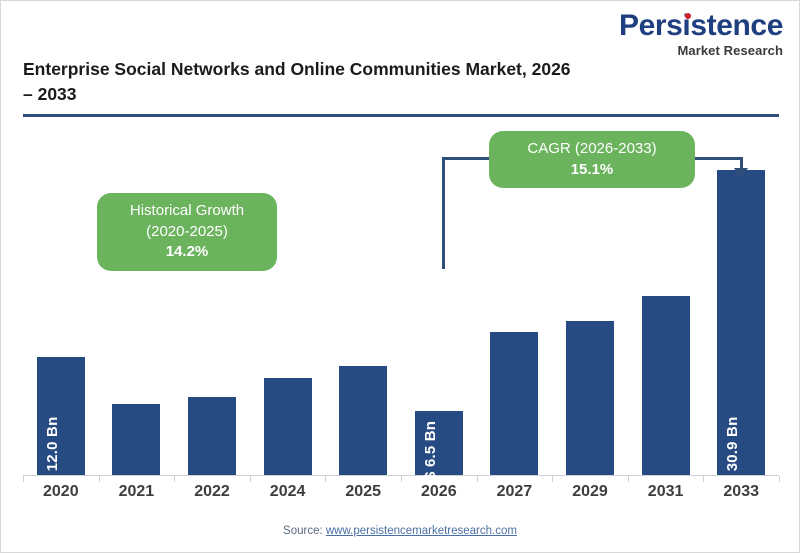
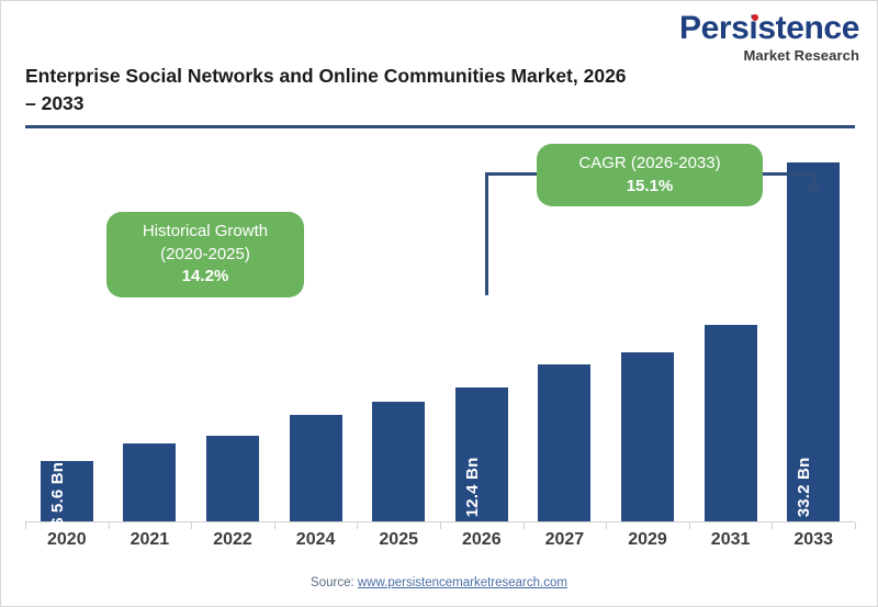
2020: 12.0 -> 5.6
2026: 6.5 -> 12.4
2033: 30.9 -> 33.2
